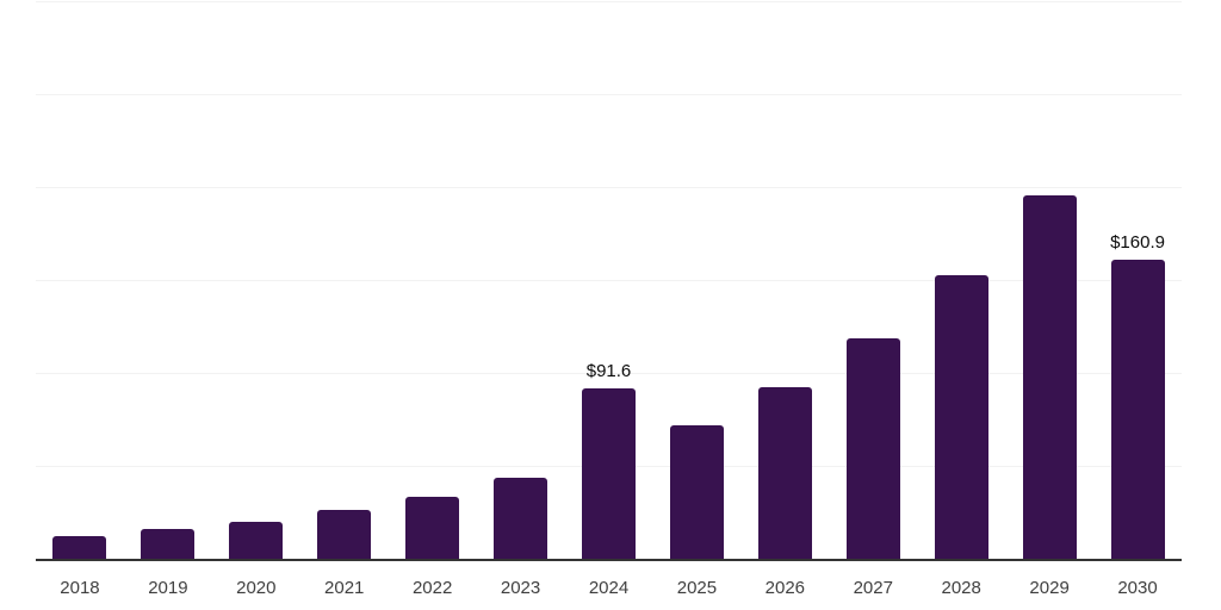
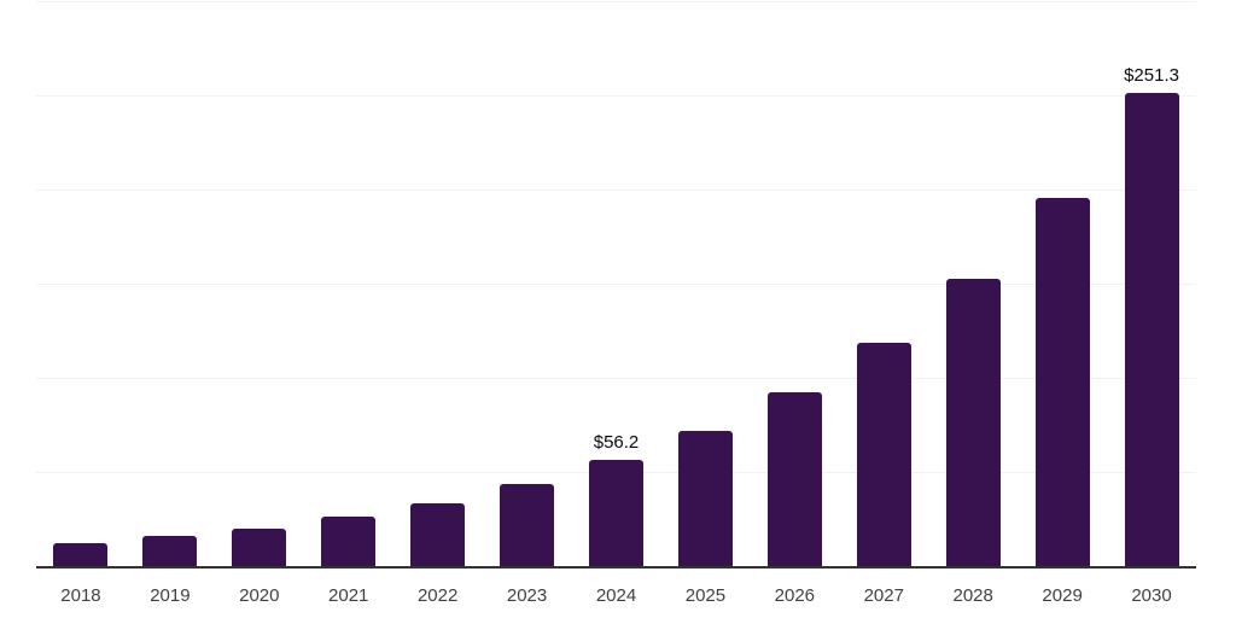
2024: $91.6 -> $56.2
2030: $160.9 -> $251.3
